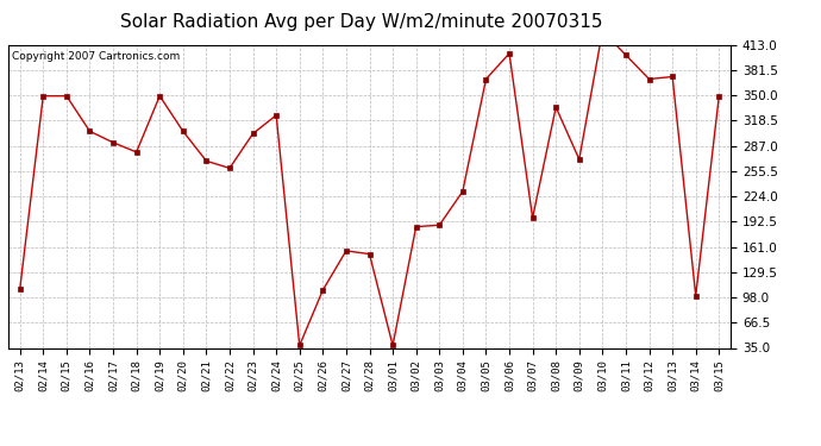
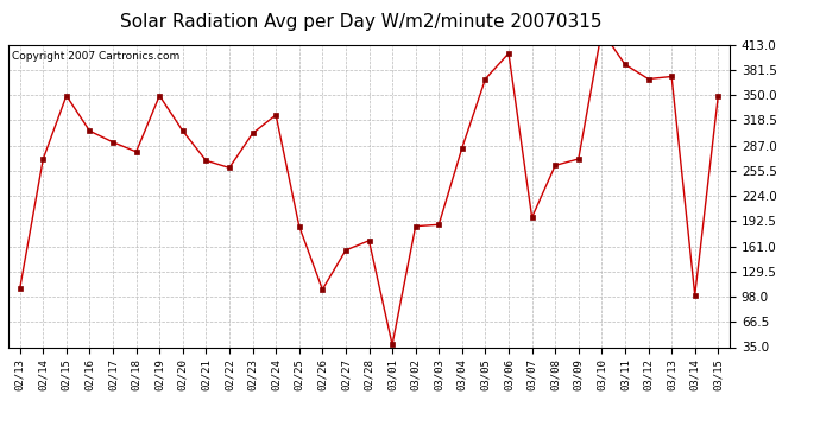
02/14: 349 -> 270
02/25: 38 -> 186
02/28: 152 -> 168
03/04: 230 -> 284
03/08: 335 -> 262
03/11: 400 -> 388
